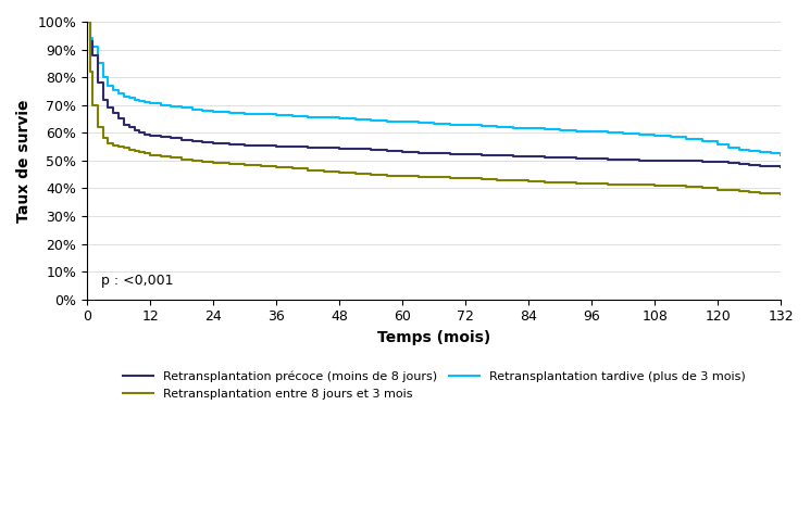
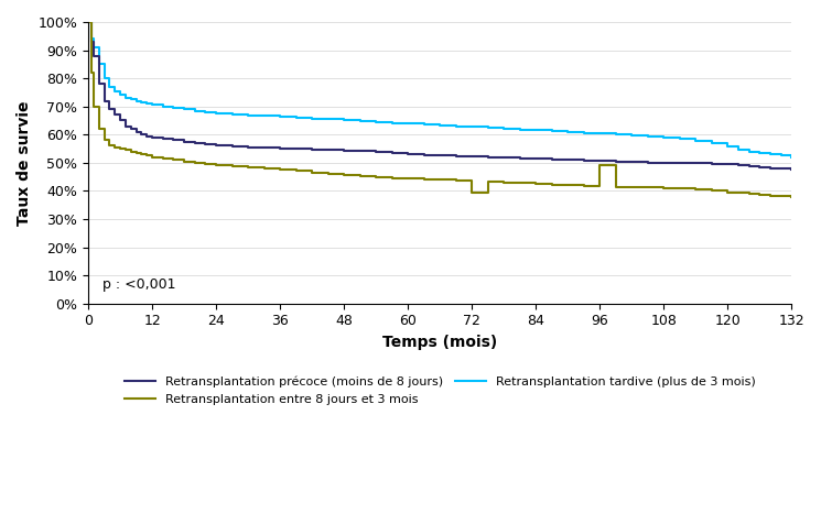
Retransplantation entre 8 jours et 3 mois/72: 43.5% -> 39.5%
Retransplantation entre 8 jours et 3 mois/96: 41.7% -> 49.0%
